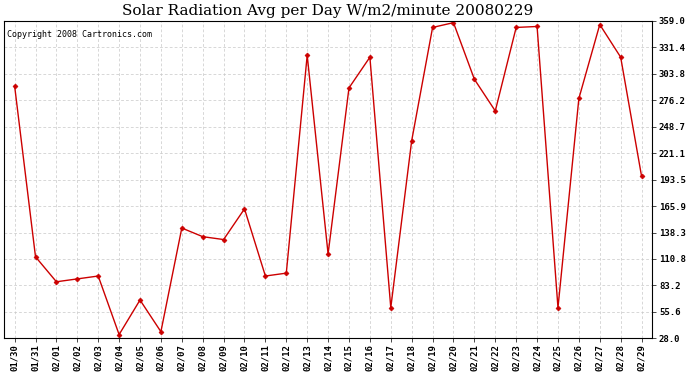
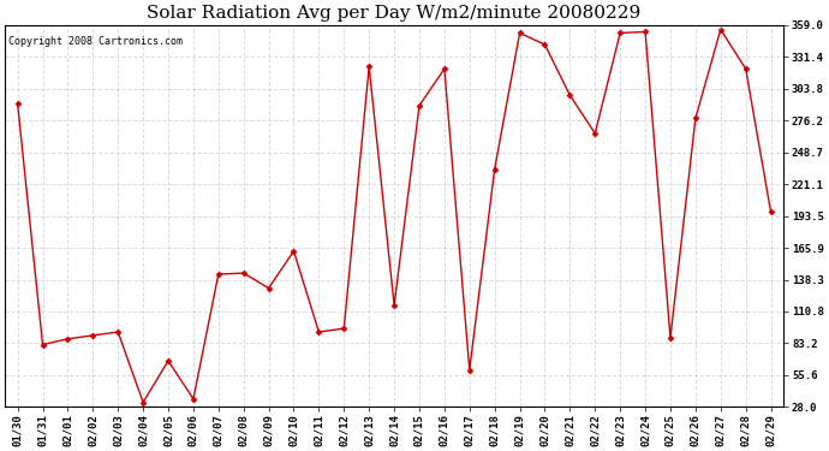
01/31: 113 -> 82
02/08: 134 -> 144
02/20: 357 -> 342
02/25: 60 -> 88
